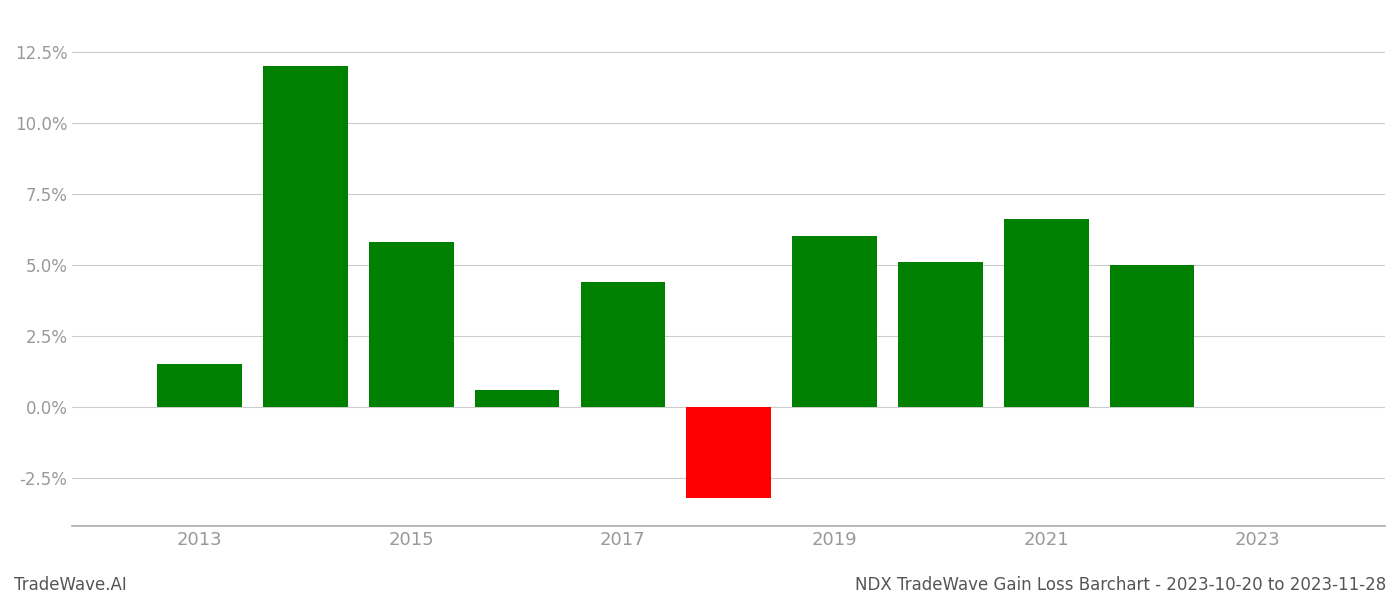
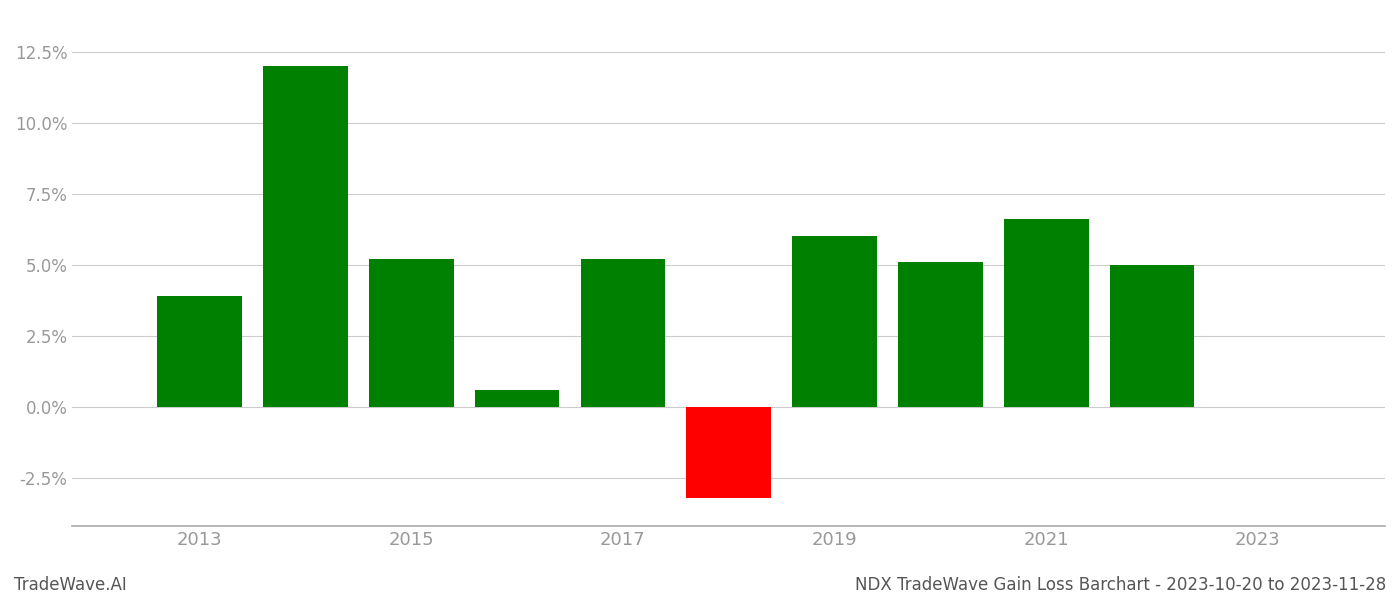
2013: 1.5% -> 3.9%
2015: 5.8% -> 5.2%
2017: 4.4% -> 5.2%
